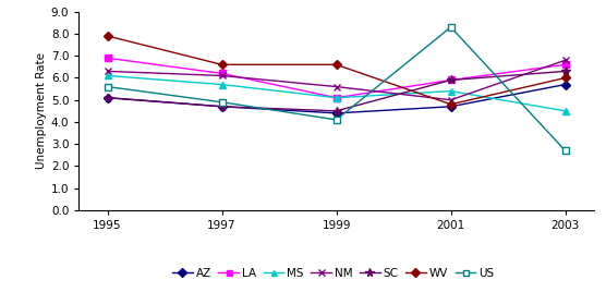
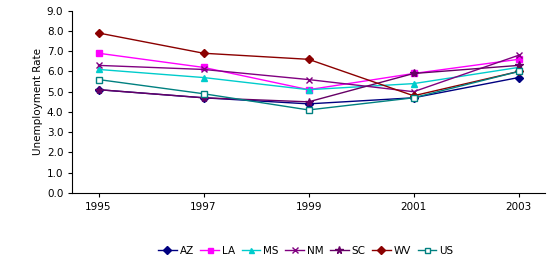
WV/1997: 6.6 -> 6.9
US/2001: 8.3 -> 4.7
MS/2003: 4.5 -> 6.2
US/2003: 2.7 -> 6.0
